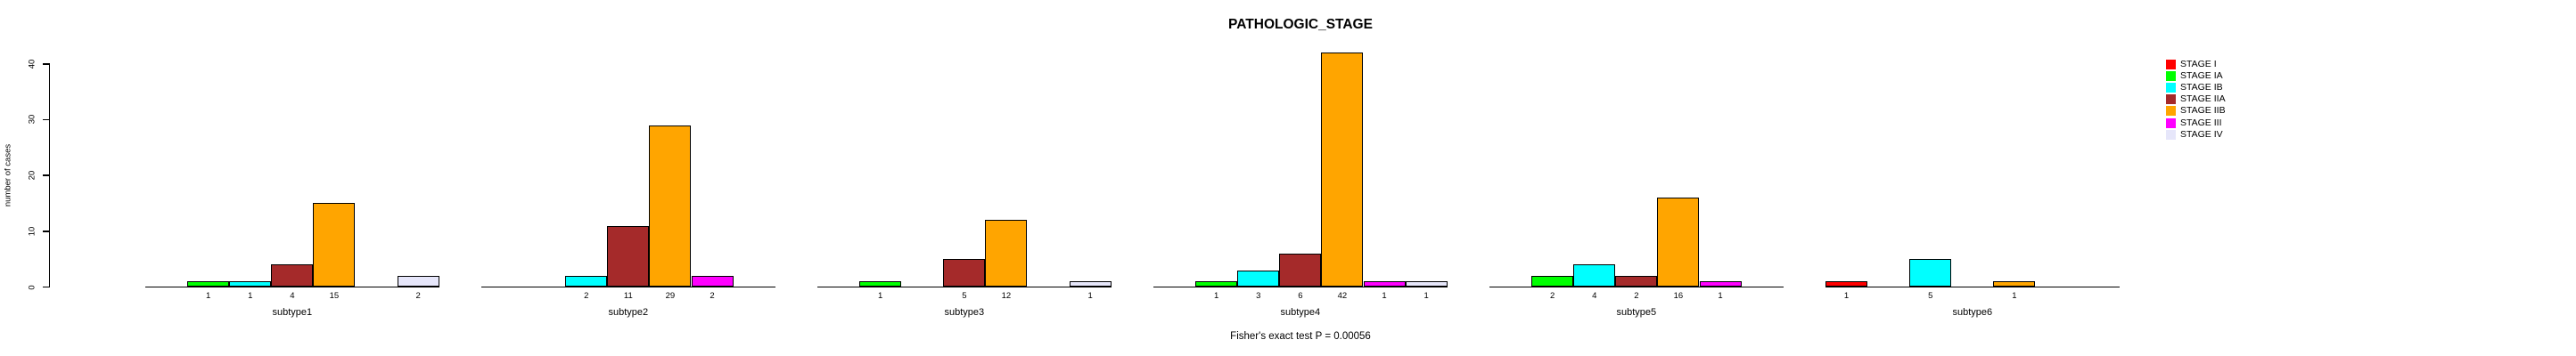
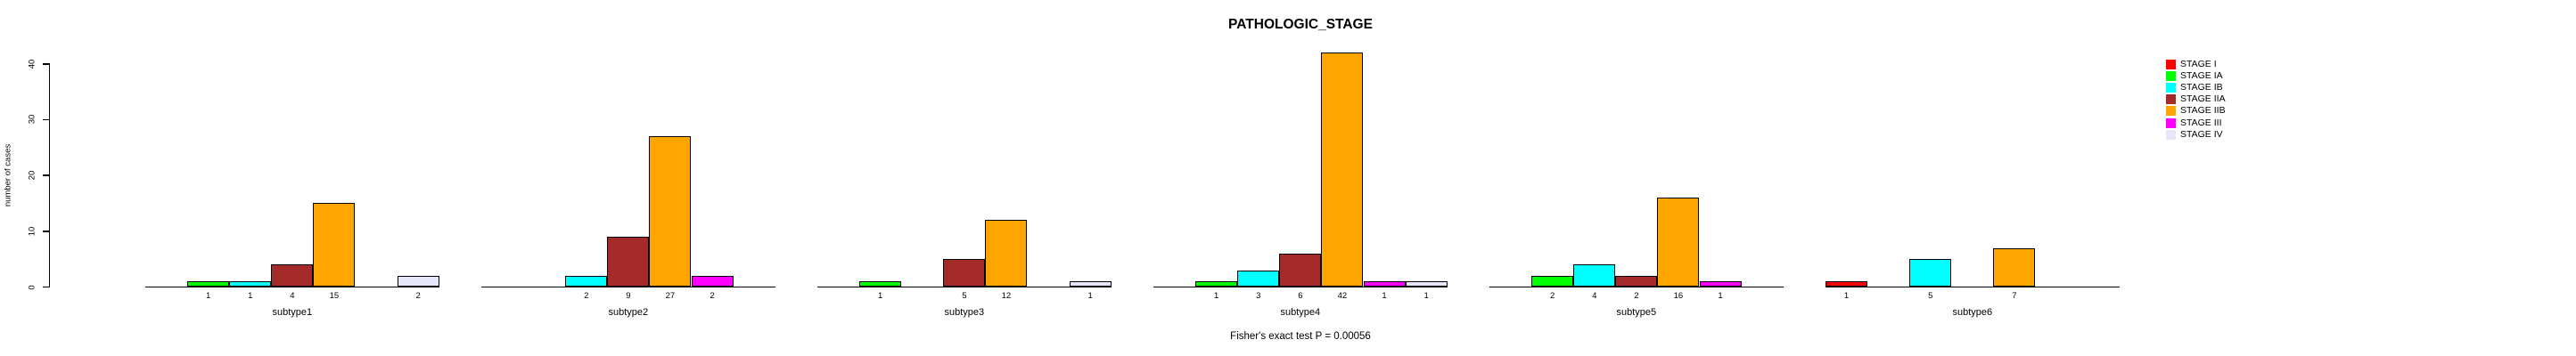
STAGE IIA/subtype2: 11 -> 9
STAGE IIB/subtype2: 29 -> 27
STAGE IIB/subtype6: 1 -> 7
